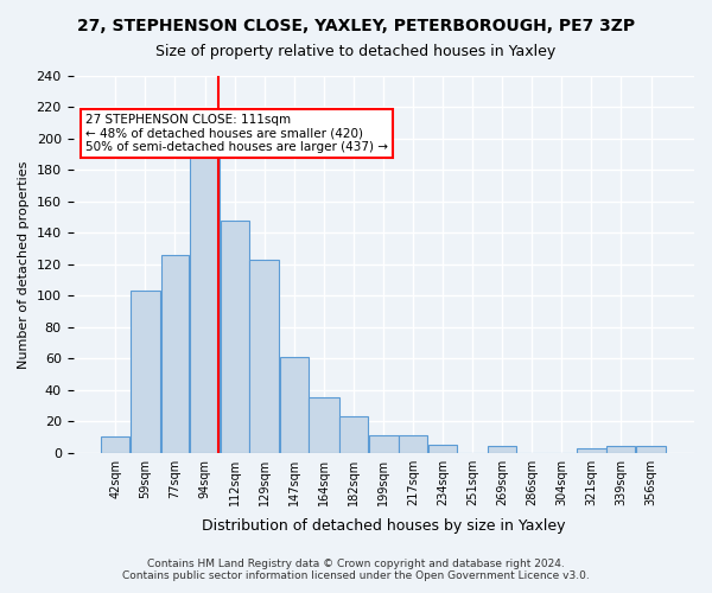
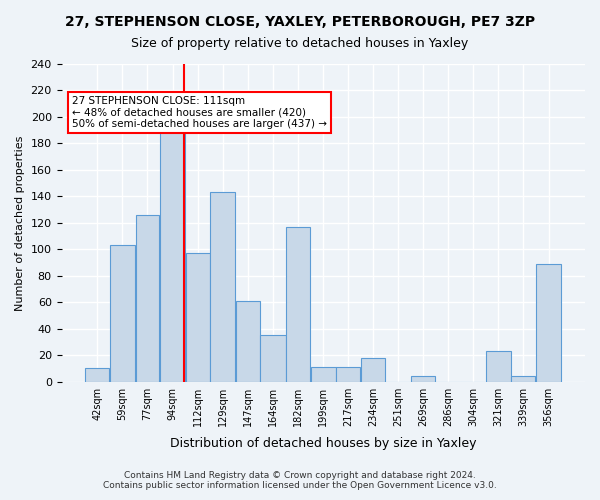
112sqm: 148 -> 97
129sqm: 123 -> 143
182sqm: 23 -> 117
234sqm: 5 -> 18
321sqm: 3 -> 23
356sqm: 4 -> 89
